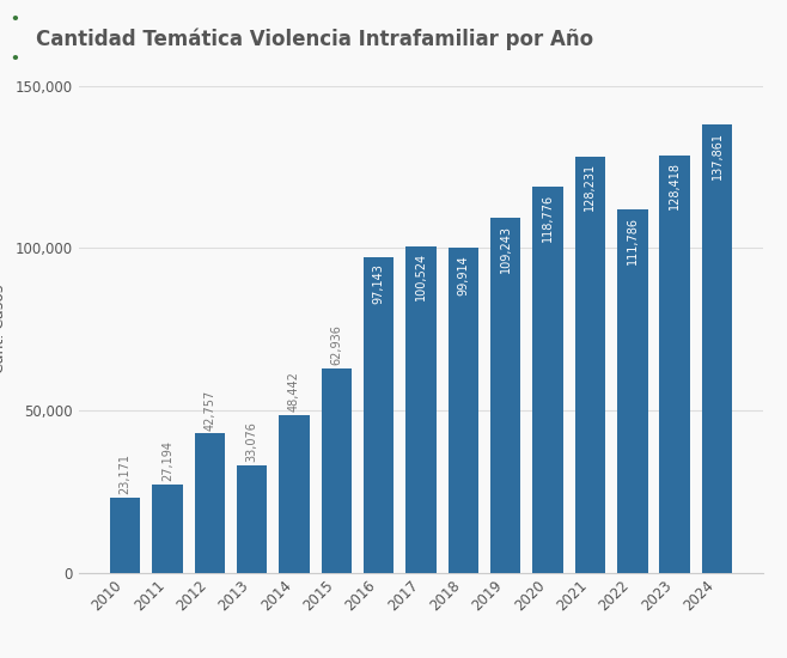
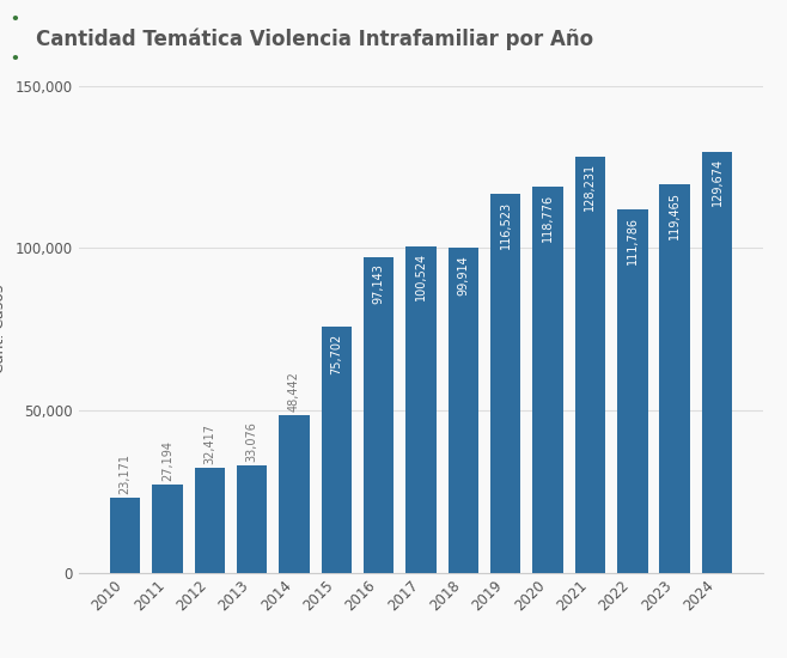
2012: 42,757 -> 32,417
2015: 62,936 -> 75,702
2019: 109,243 -> 116,523
2023: 128,418 -> 119,465
2024: 137,861 -> 129,674
